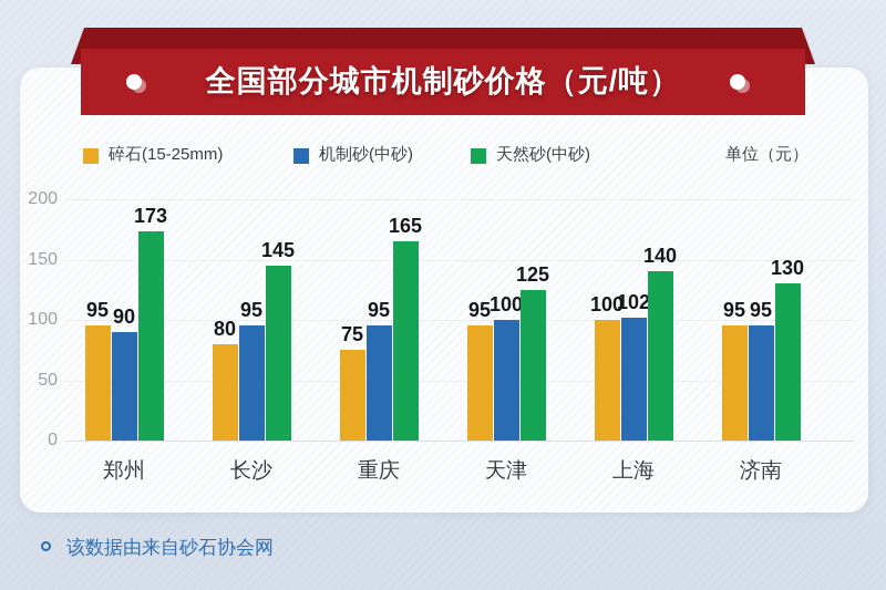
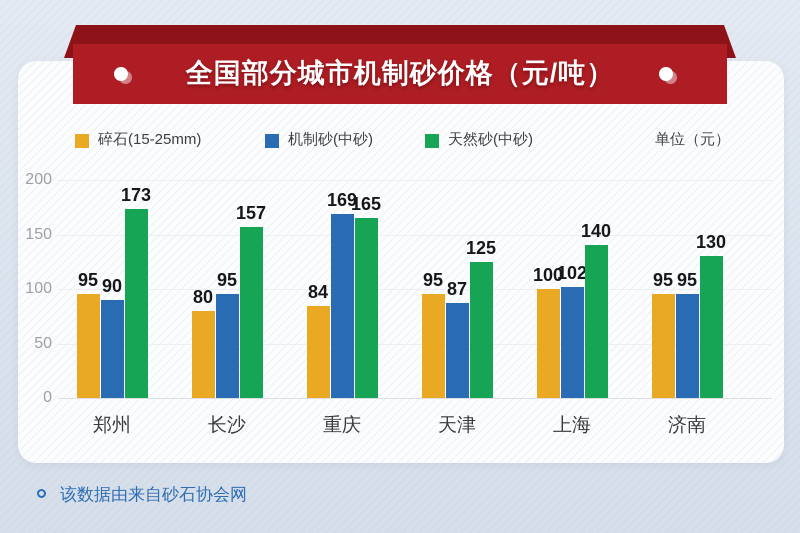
天然砂(中砂)/长沙: 145 -> 157
碎石(15-25mm)/重庆: 75 -> 84
机制砂(中砂)/重庆: 95 -> 169
机制砂(中砂)/天津: 100 -> 87
